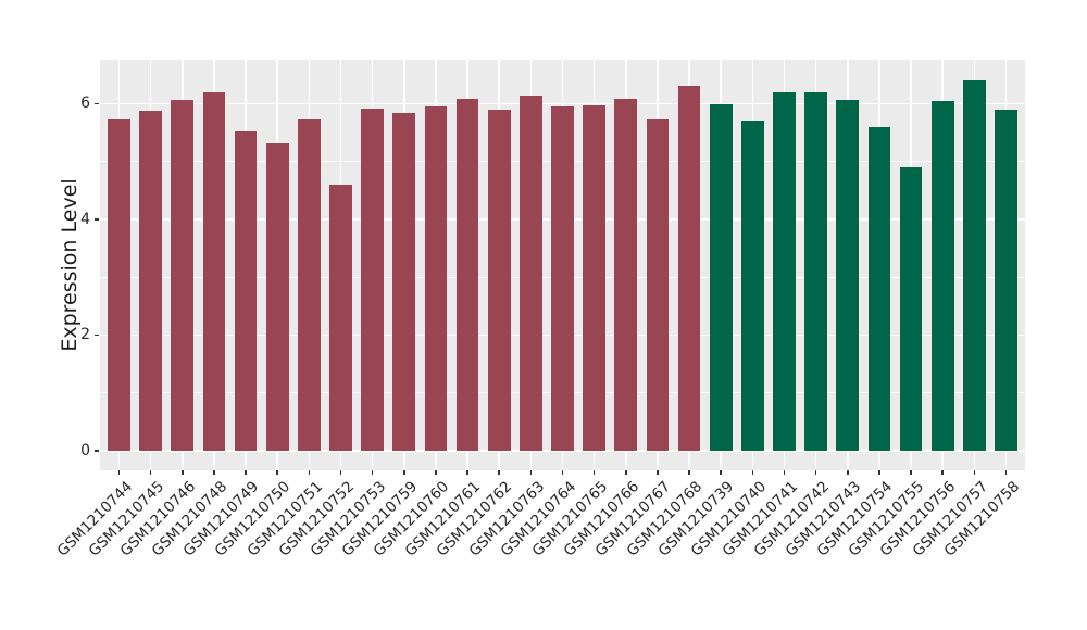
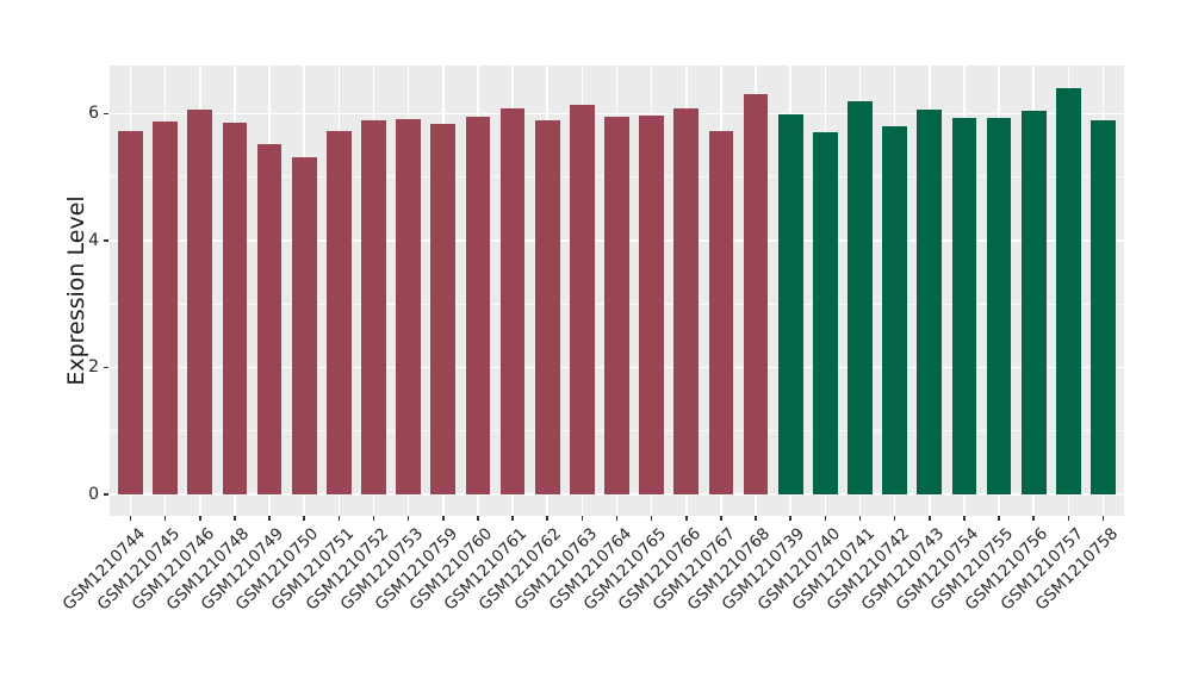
GSM1210748: 6.2 -> 5.9
GSM1210752: 4.6 -> 5.9
GSM1210742: 6.2 -> 5.8
GSM1210754: 5.6 -> 5.9
GSM1210755: 4.9 -> 5.9
